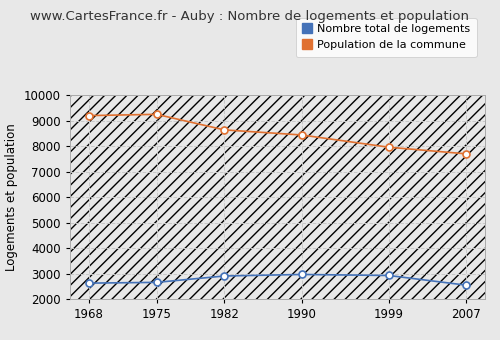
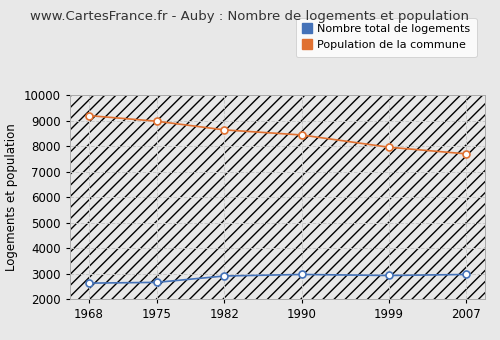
Population de la commune/1975: 9250 -> 8980
Nombre total de logements/2007: 2550 -> 2970
